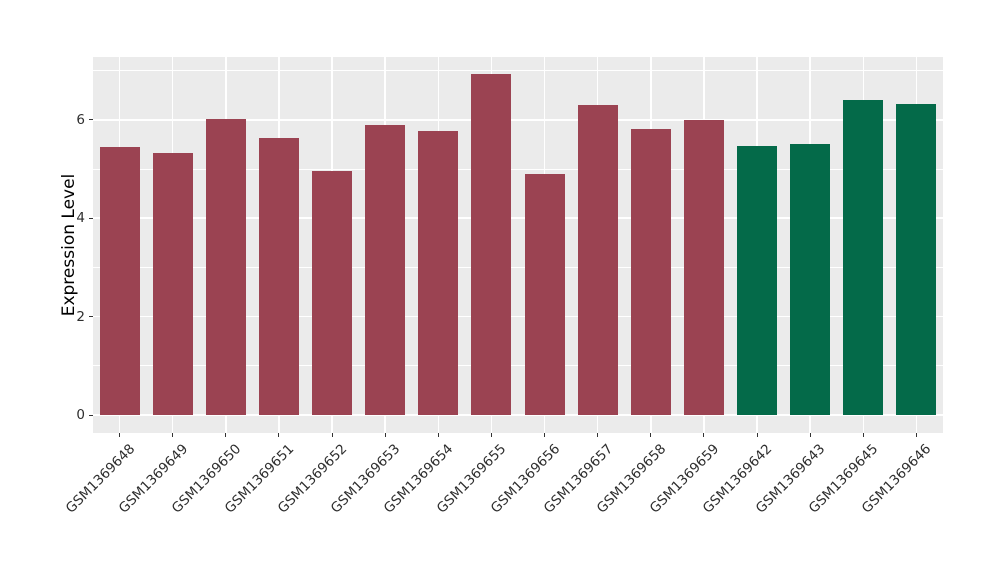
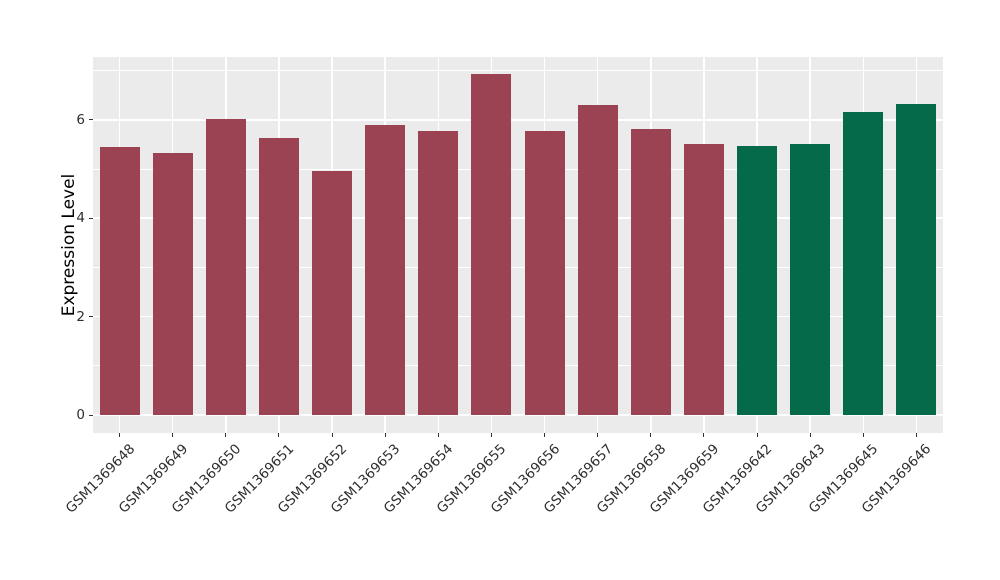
GSM1369656: 4.9 -> 5.8
GSM1369659: 6.0 -> 5.5
GSM1369645: 6.4 -> 6.2
